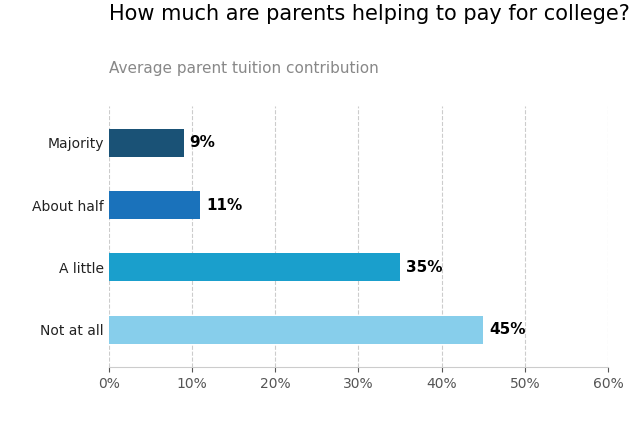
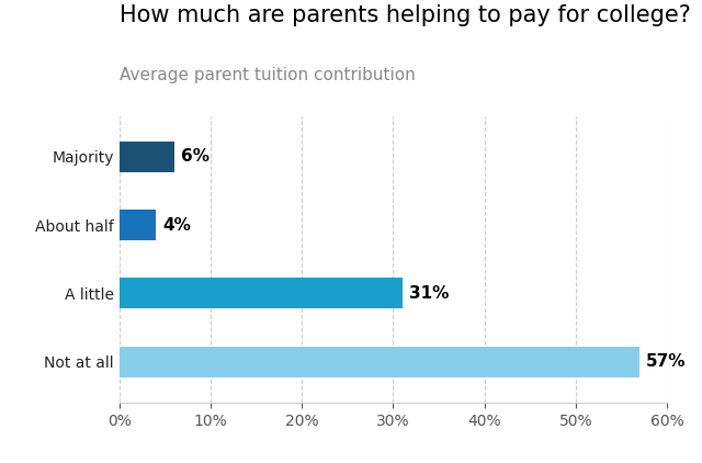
Majority: 9% -> 6%
About half: 11% -> 4%
A little: 35% -> 31%
Not at all: 45% -> 57%
